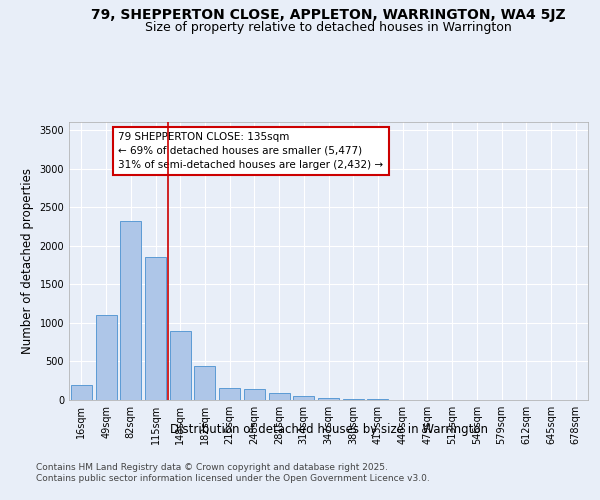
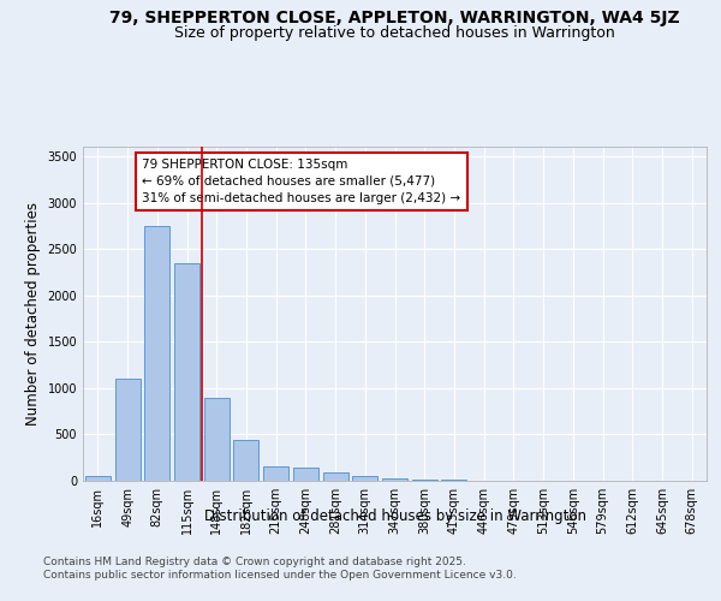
16sqm: 200 -> 50
82sqm: 2320 -> 2750
115sqm: 1860 -> 2350
